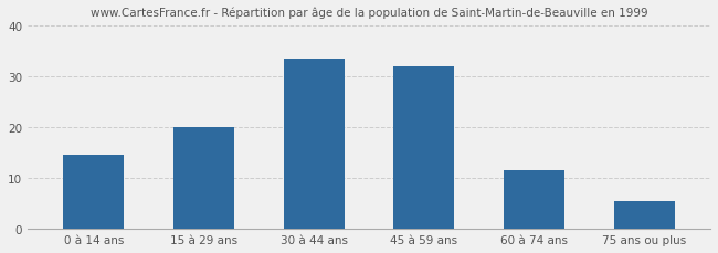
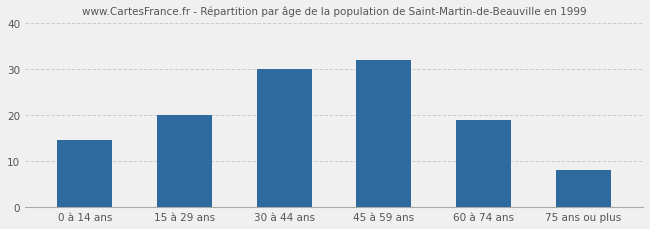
30 à 44 ans: 33.5 -> 30.0
60 à 74 ans: 11.5 -> 19.0
75 ans ou plus: 5.5 -> 8.0
